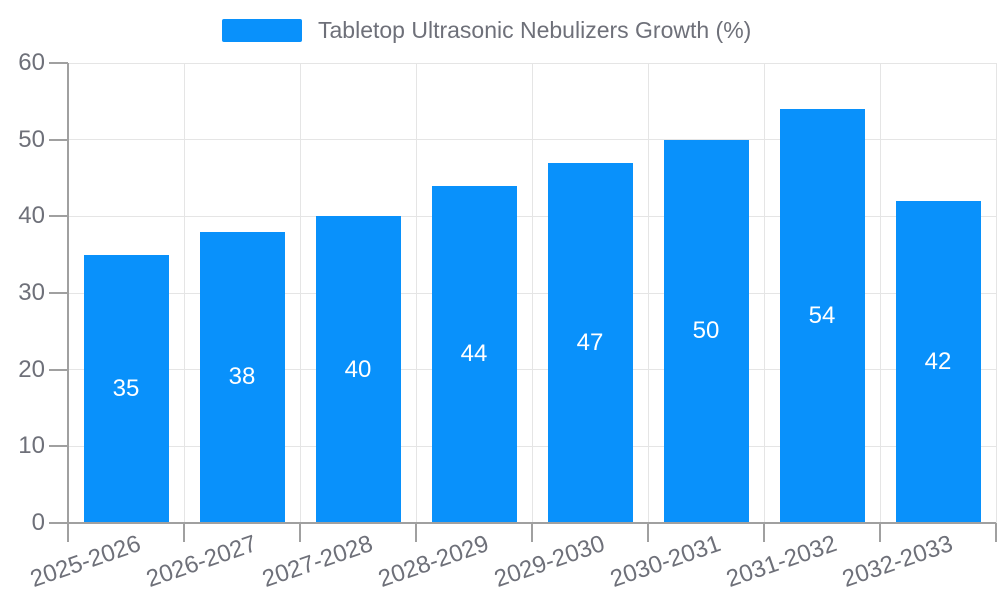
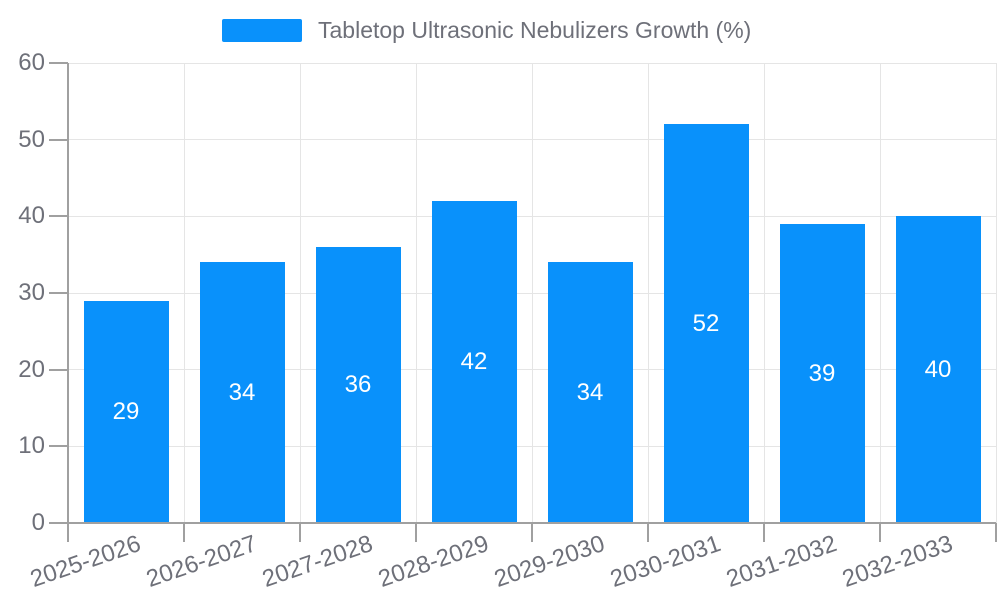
2025-2026: 35 -> 29
2026-2027: 38 -> 34
2027-2028: 40 -> 36
2028-2029: 44 -> 42
2029-2030: 47 -> 34
2030-2031: 50 -> 52
2031-2032: 54 -> 39
2032-2033: 42 -> 40
